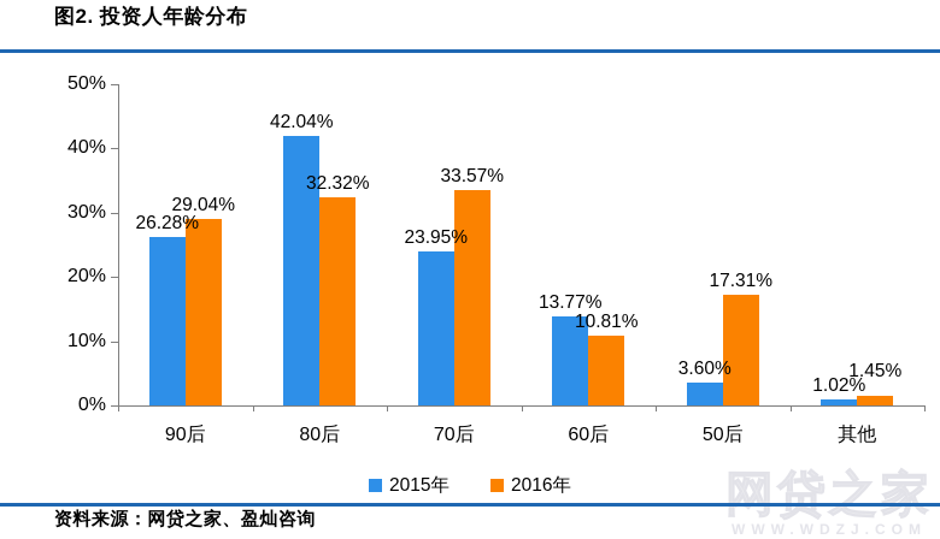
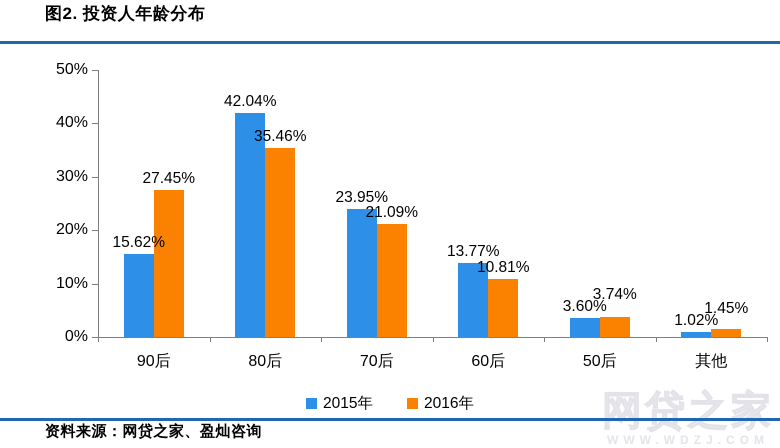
2015年/90后: 26.28% -> 15.62%
2016年/90后: 29.04% -> 27.45%
2016年/80后: 32.32% -> 35.46%
2016年/70后: 33.57% -> 21.09%
2016年/50后: 17.31% -> 3.74%
